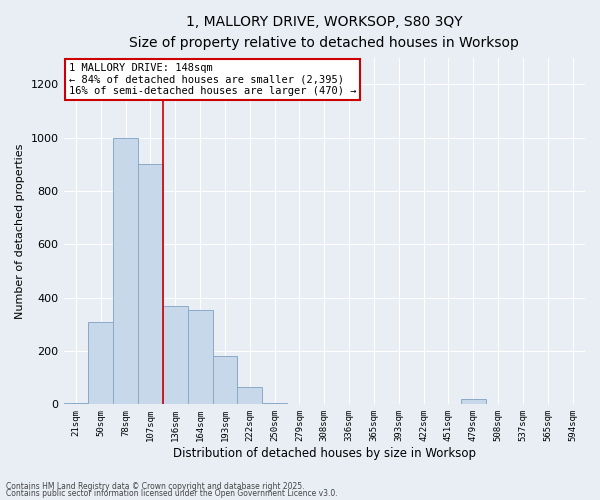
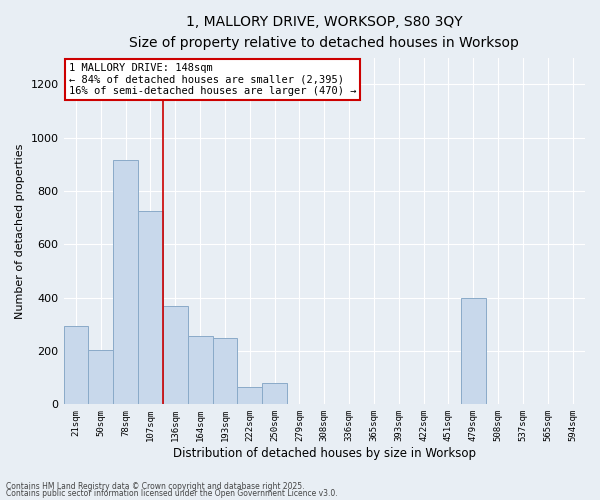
21sqm: 5 -> 295
50sqm: 310 -> 205
78sqm: 1000 -> 915
107sqm: 900 -> 725
164sqm: 355 -> 255
193sqm: 180 -> 250
250sqm: 5 -> 80
479sqm: 20 -> 400
